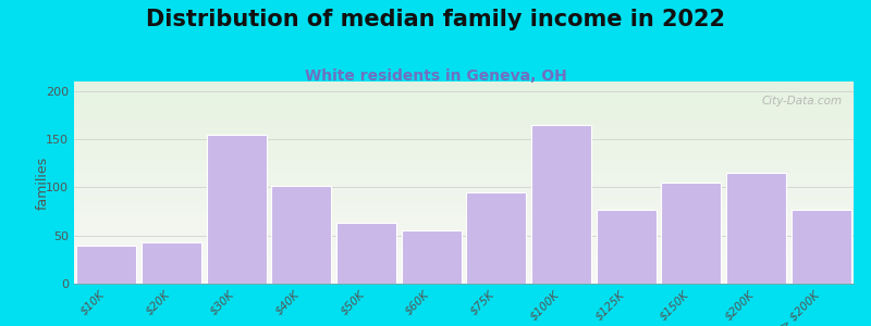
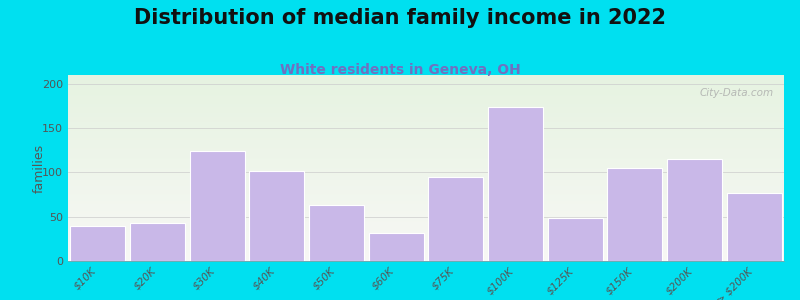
$30K: 155 -> 124
$60K: 55 -> 32
$100K: 165 -> 174
$125K: 77 -> 48
